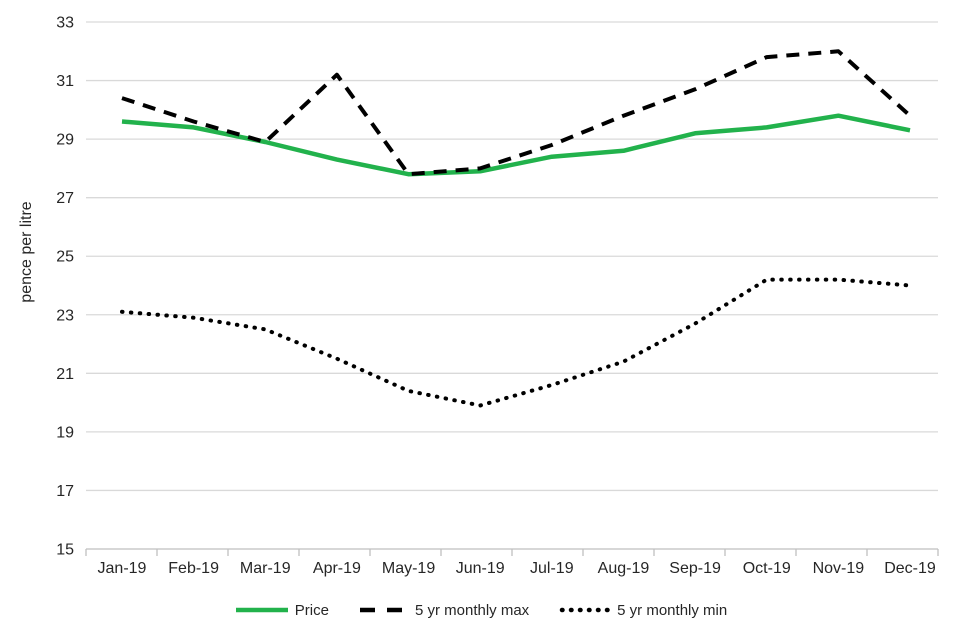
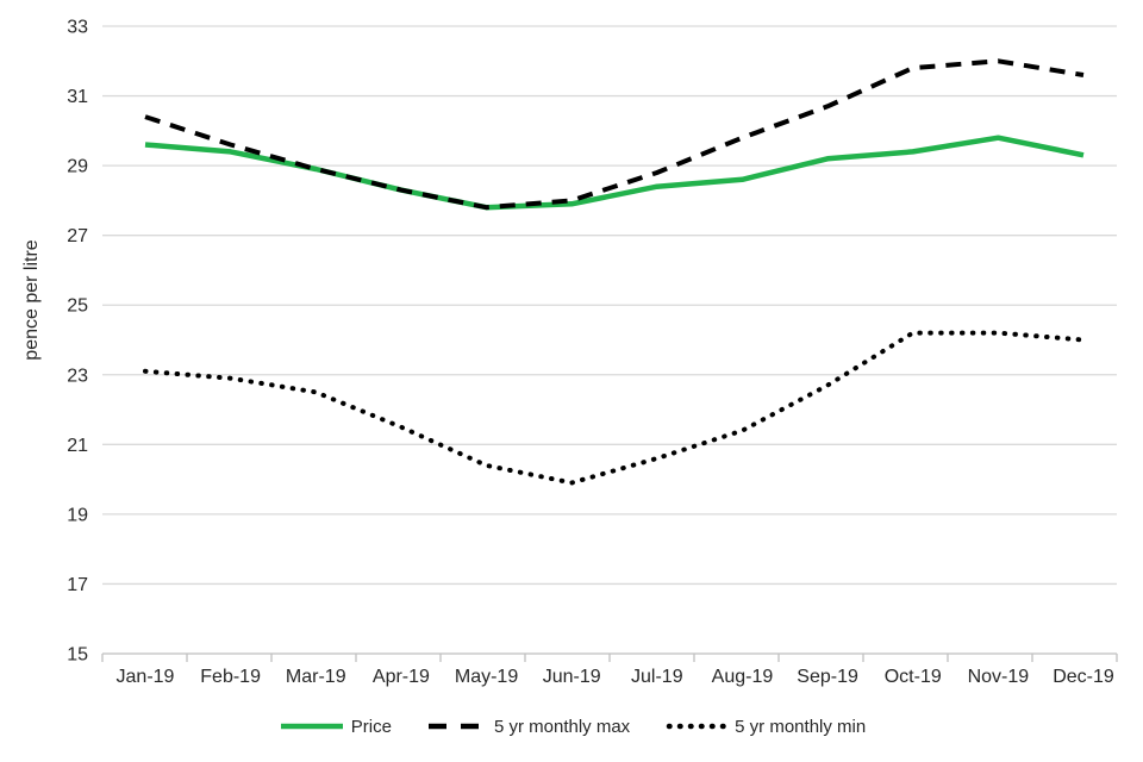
5 yr monthly max/Apr-19: 31.2 -> 28.3
5 yr monthly max/Dec-19: 29.8 -> 31.6
